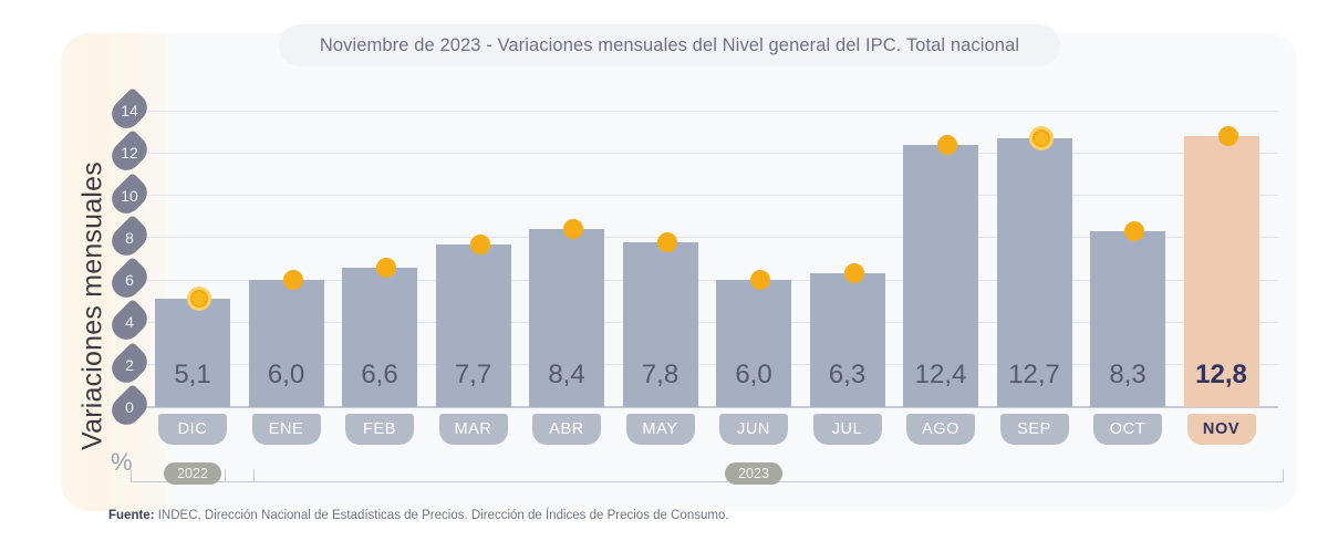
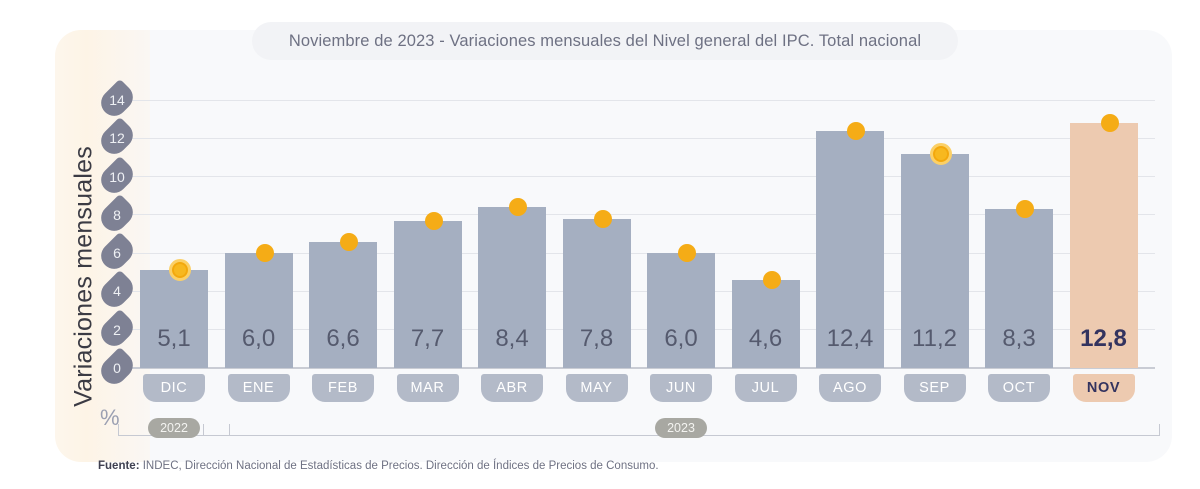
JUL: 6,3 -> 4,6
SEP: 12,7 -> 11,2
